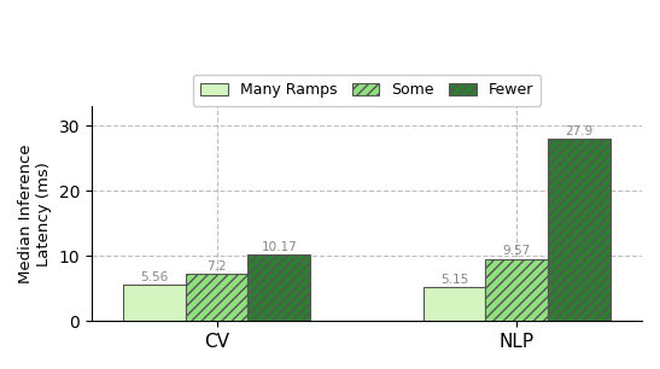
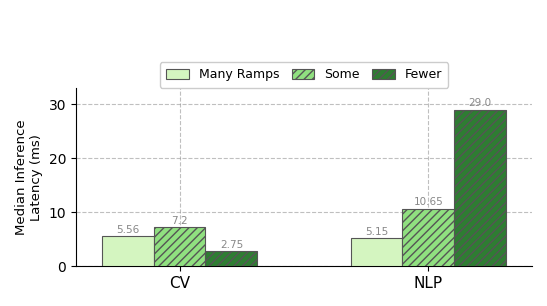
Fewer/CV: 10.17 -> 2.75
Some/NLP: 9.57 -> 10.65
Fewer/NLP: 27.9 -> 29.0
